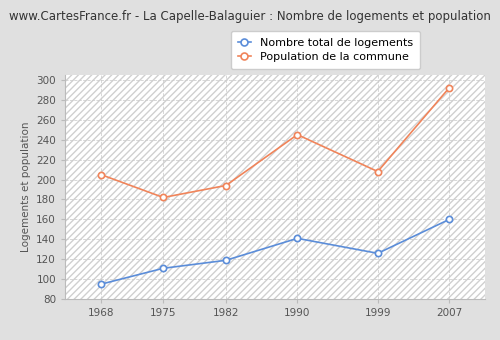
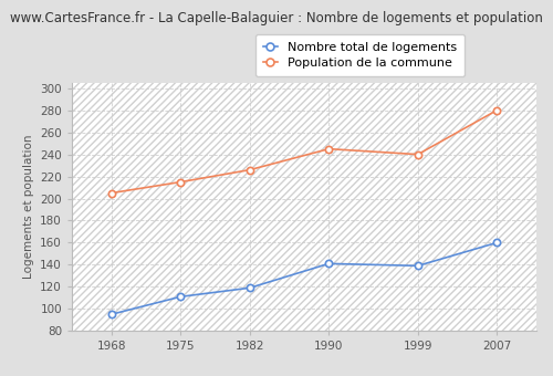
Population de la commune/1975: 182 -> 215
Population de la commune/1982: 194 -> 226
Nombre total de logements/1999: 126 -> 139
Population de la commune/1999: 208 -> 240
Population de la commune/2007: 292 -> 280
